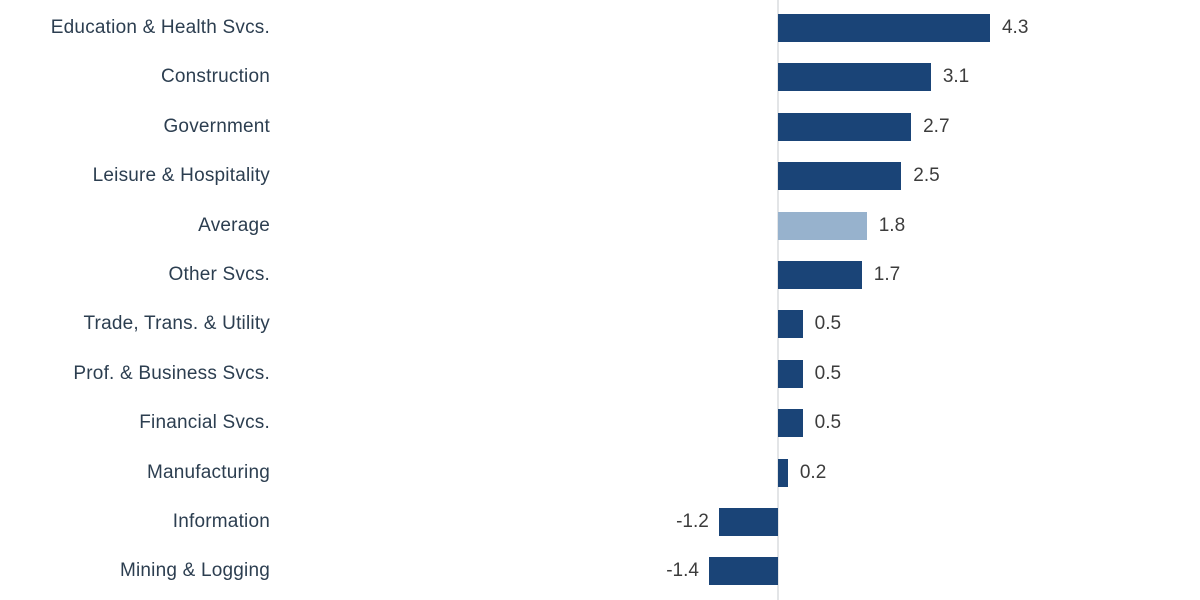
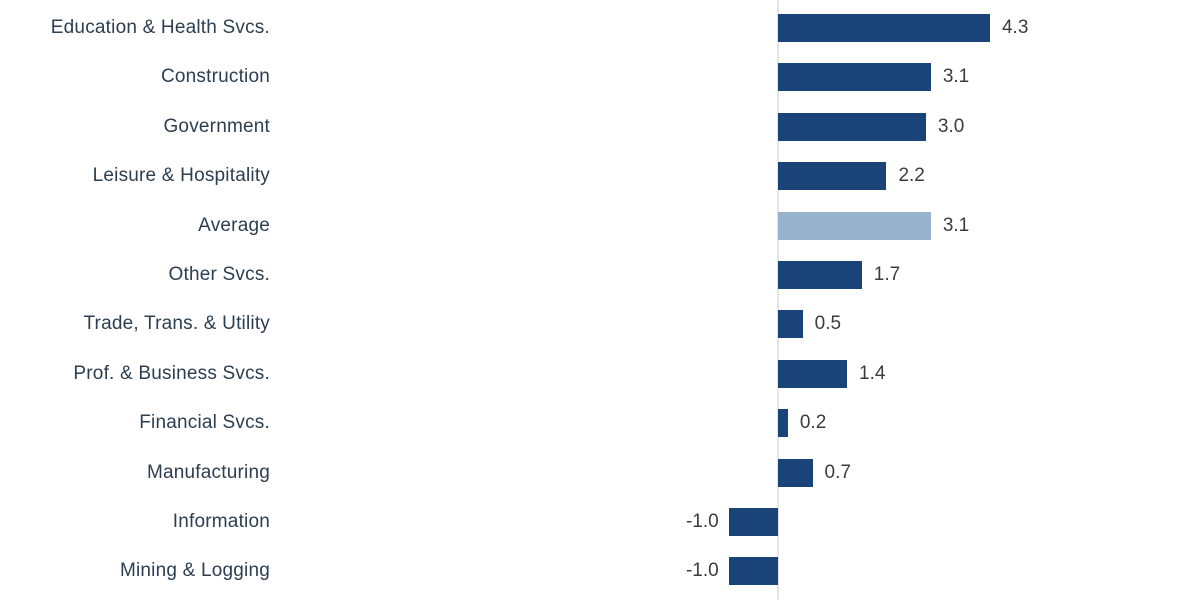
Government: 2.7 -> 3.0
Leisure & Hospitality: 2.5 -> 2.2
Average: 1.8 -> 3.1
Prof. & Business Svcs.: 0.5 -> 1.4
Financial Svcs.: 0.5 -> 0.2
Manufacturing: 0.2 -> 0.7
Information: -1.2 -> -1.0
Mining & Logging: -1.4 -> -1.0
